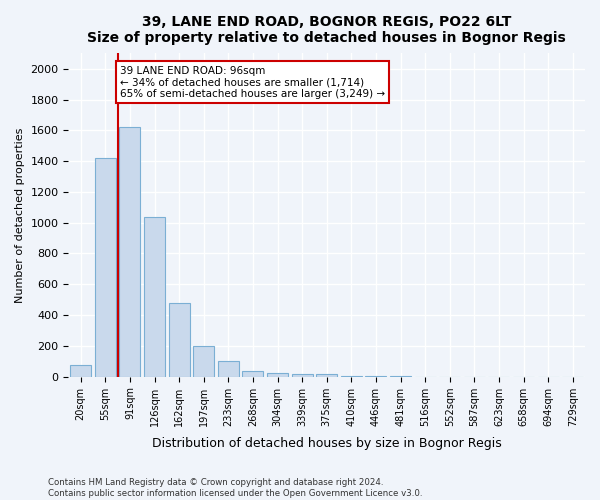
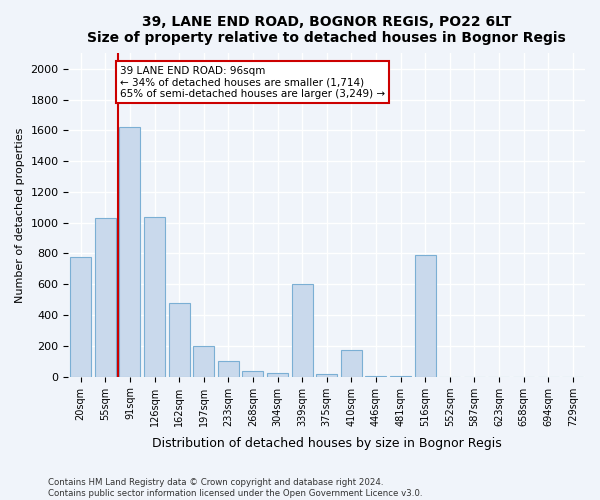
20sqm: 80 -> 780
55sqm: 1420 -> 1030
339sqm: 20 -> 600
410sqm: 0 -> 170
516sqm: 0 -> 790
